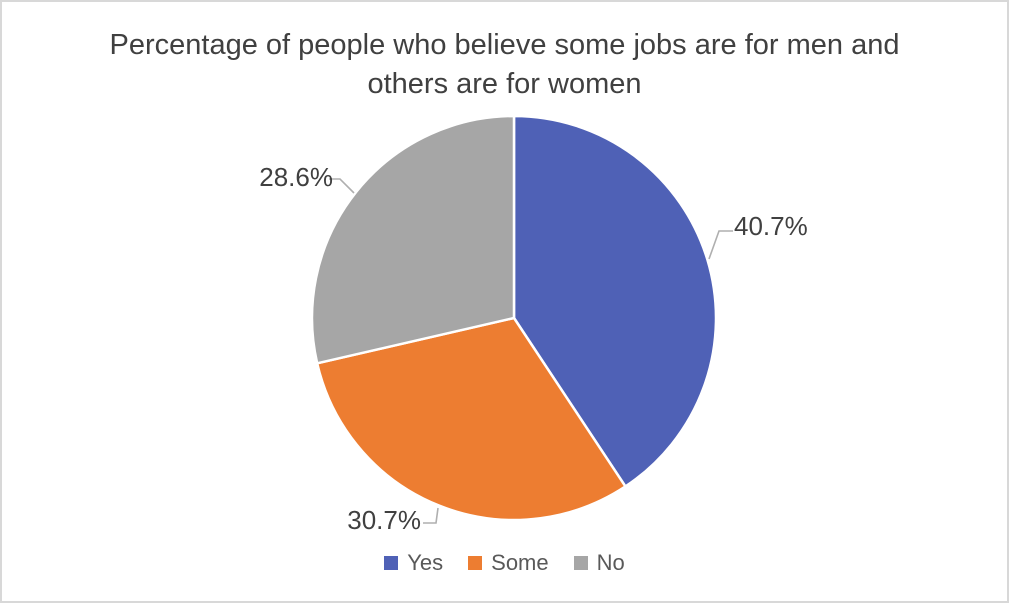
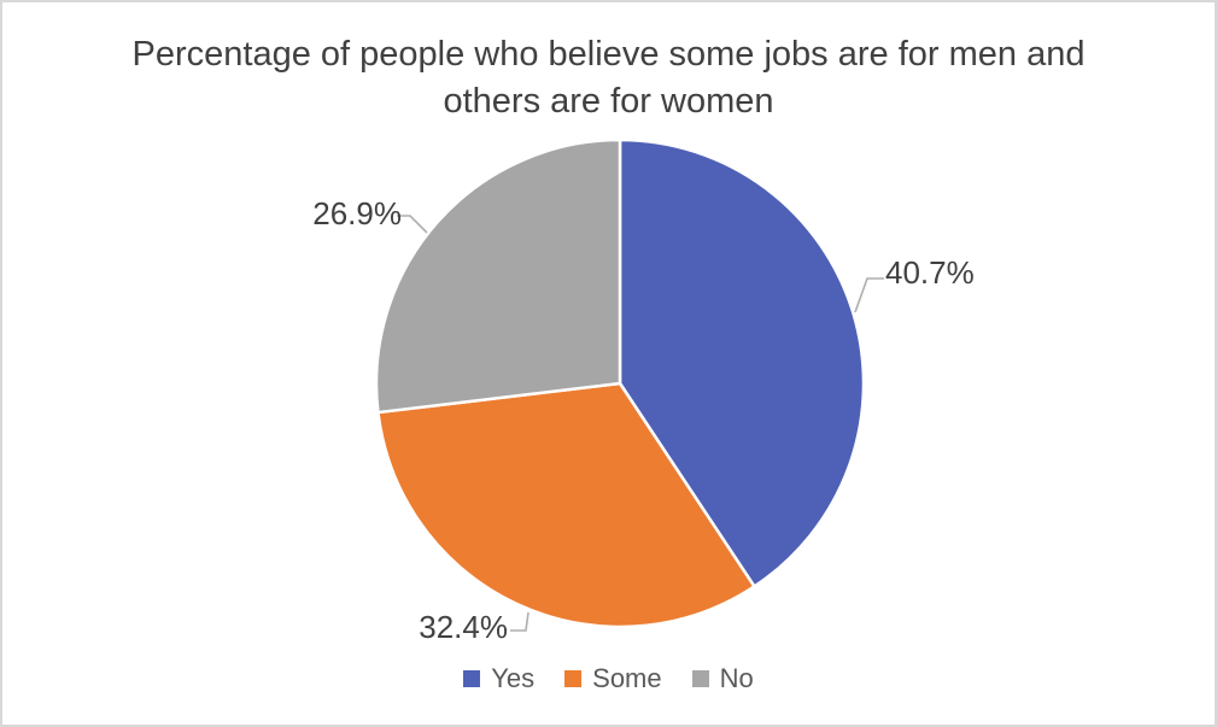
Some: 30.7% -> 32.4%
No: 28.6% -> 26.9%
